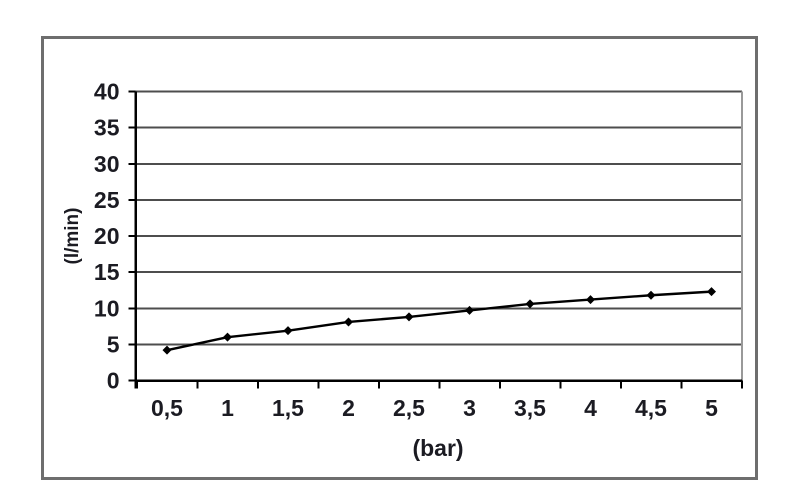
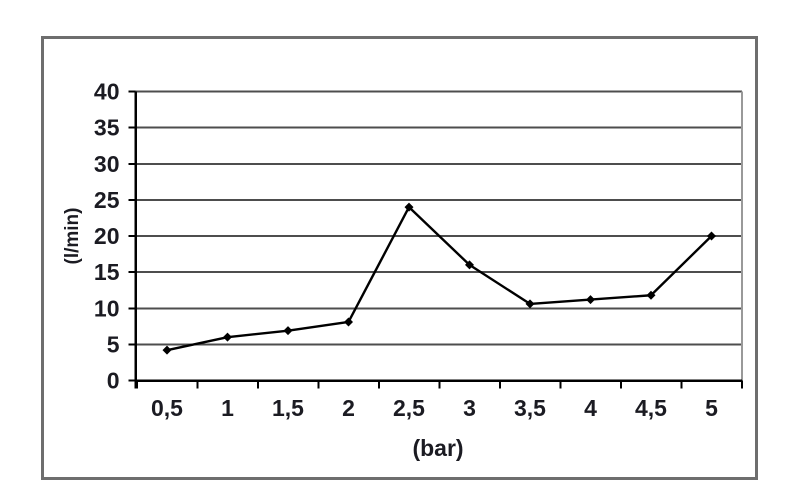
2,5: 9 -> 24
3: 10 -> 16
5: 12 -> 20
